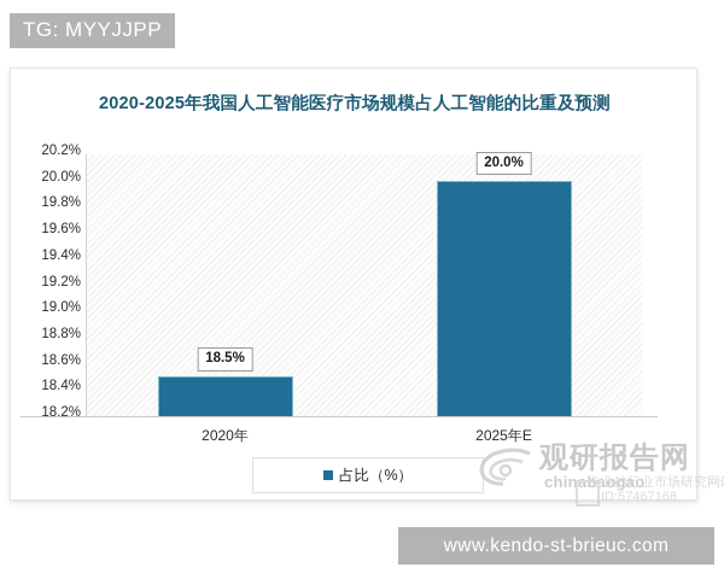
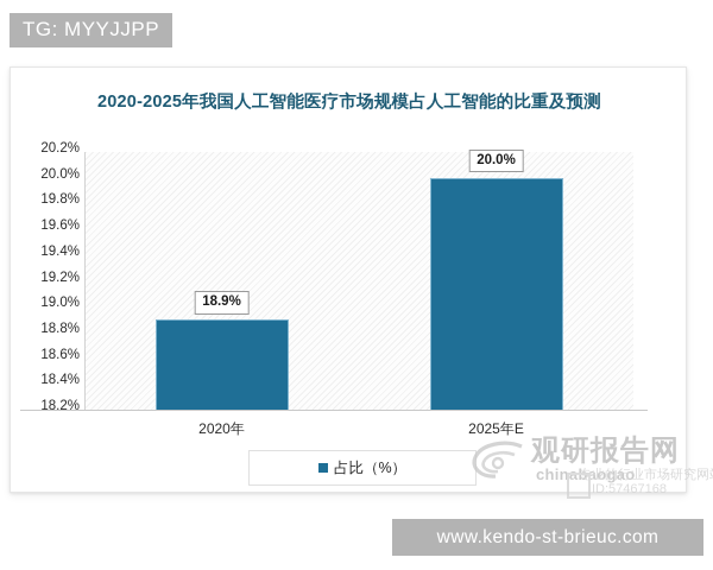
2020年: 18.5% -> 18.9%
